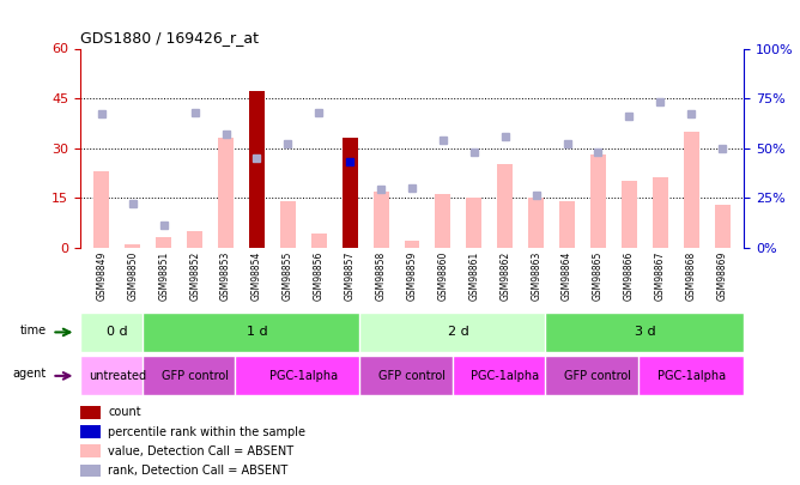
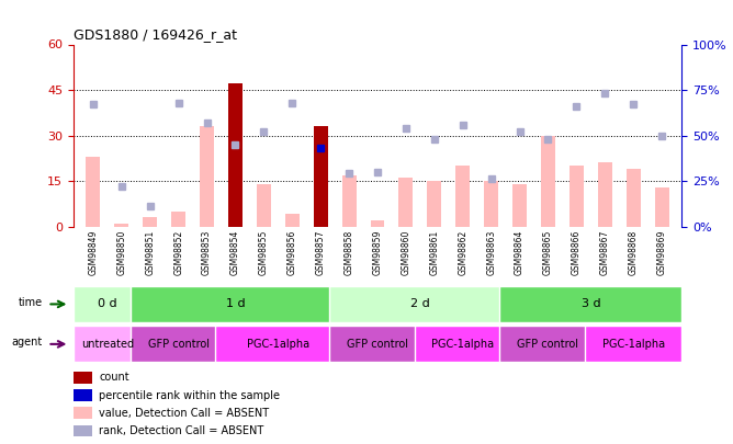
GSM98862: 25 -> 20
GSM98865: 28 -> 30
GSM98868: 35 -> 19
